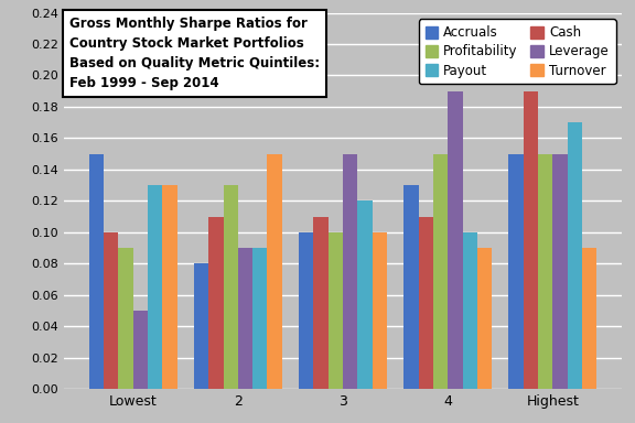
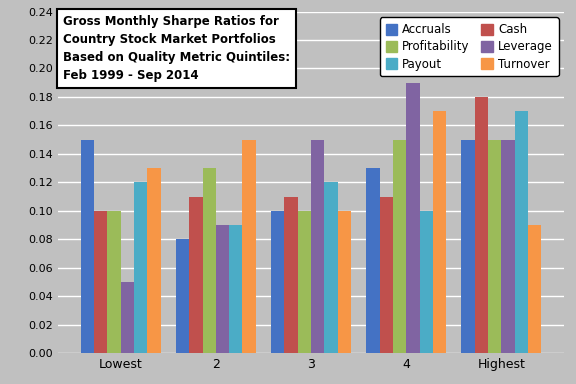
Profitability/Lowest: 0.09 -> 0.10
Payout/Lowest: 0.13 -> 0.12
Turnover/4: 0.09 -> 0.17
Cash/Highest: 0.19 -> 0.18
